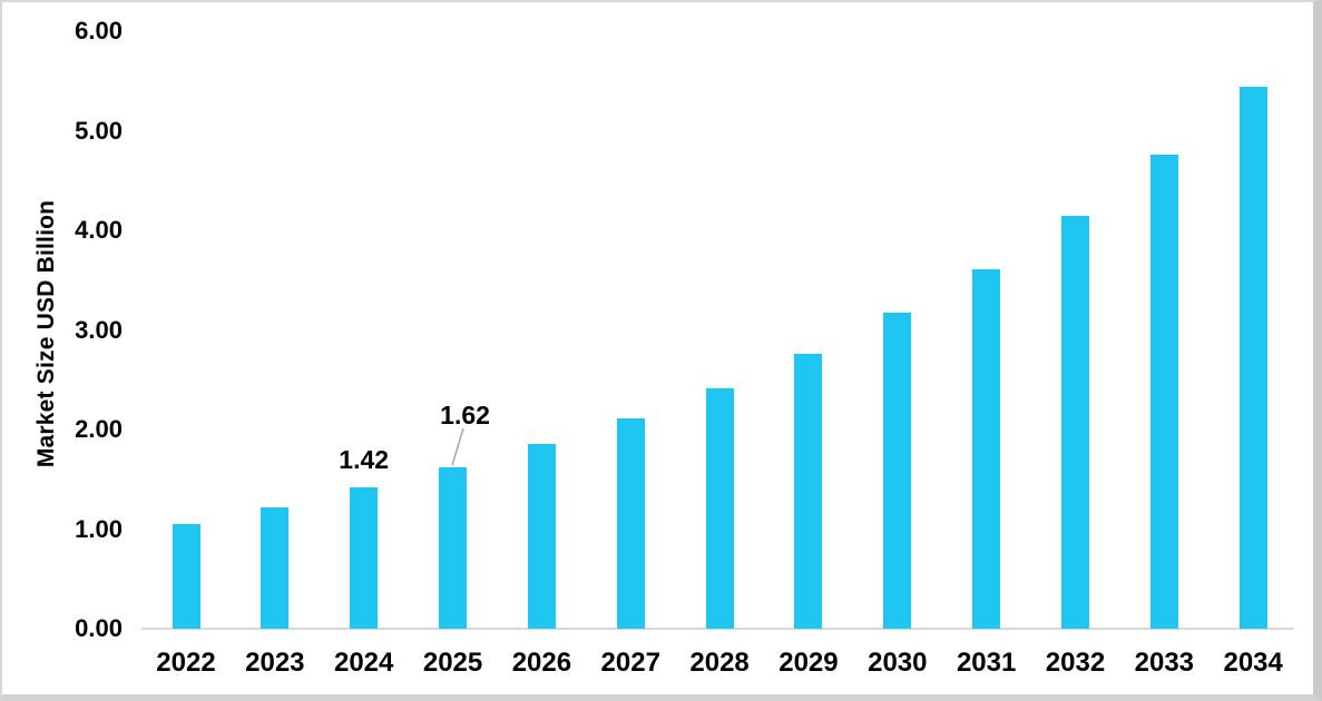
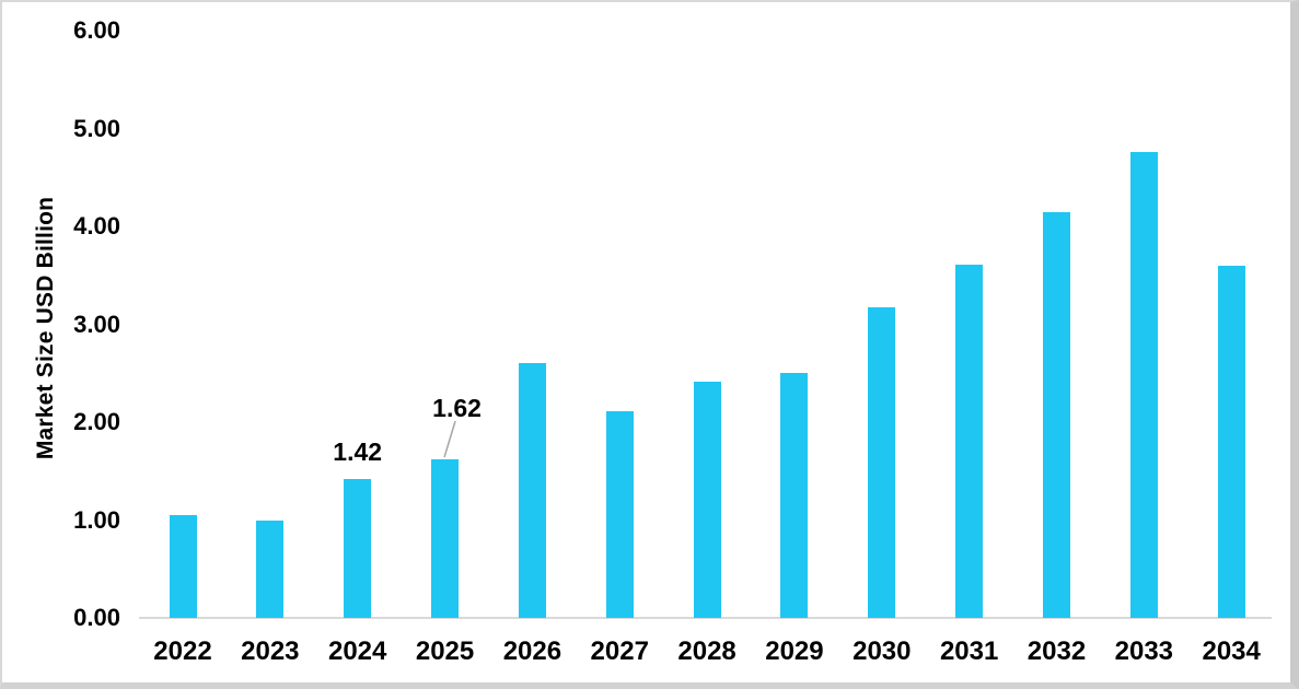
2023: 1.2 -> 1.0
2026: 1.9 -> 2.6
2029: 2.8 -> 2.5
2034: 5.4 -> 3.6
